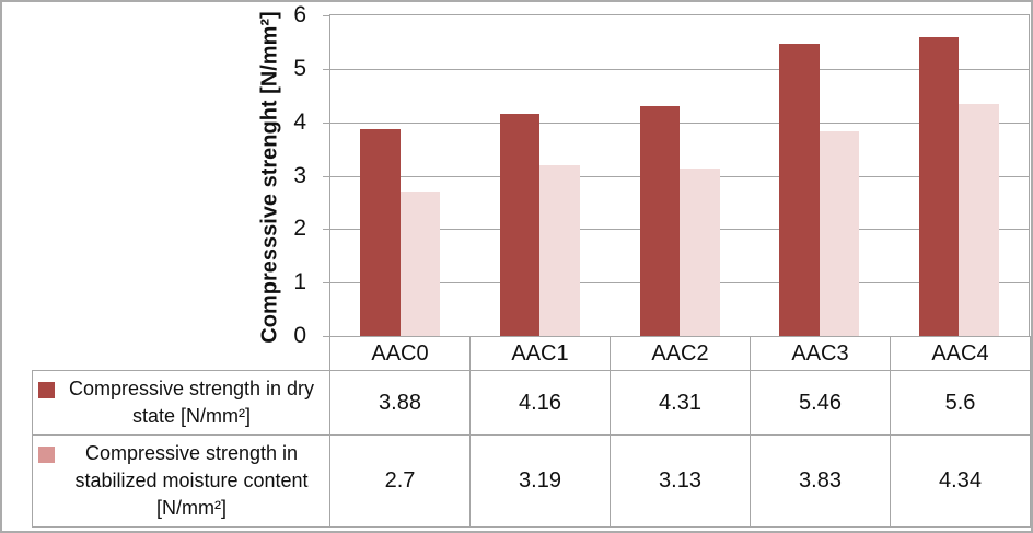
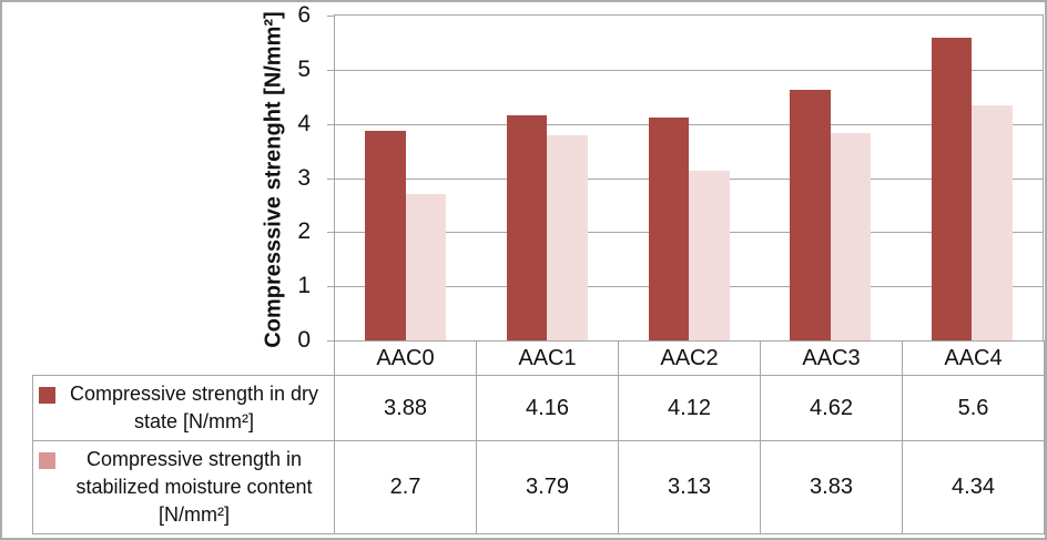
Compressive strength in stabilized moisture content [N/mm²]/AAC1: 3.19 -> 3.79
Compressive strength in dry state [N/mm²]/AAC2: 4.31 -> 4.12
Compressive strength in dry state [N/mm²]/AAC3: 5.46 -> 4.62
